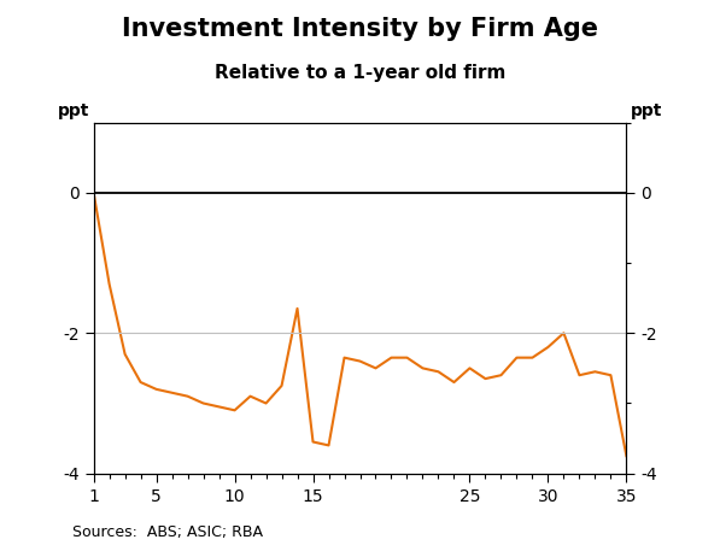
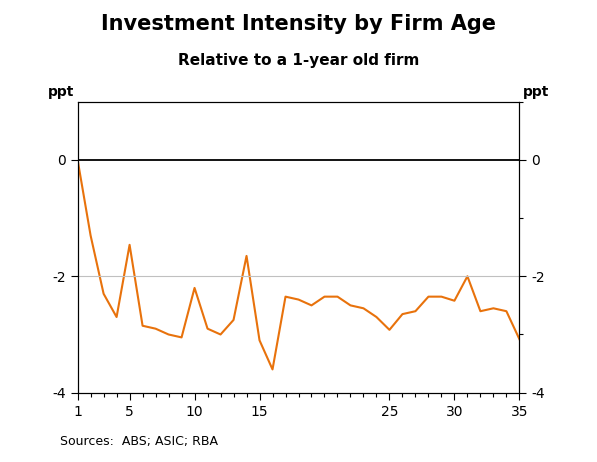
5: -2.80 -> -1.46
10: -3.10 -> -2.20
15: -3.55 -> -3.10
25: -2.50 -> -2.92
30: -2.20 -> -2.42
35: -3.75 -> -3.08
